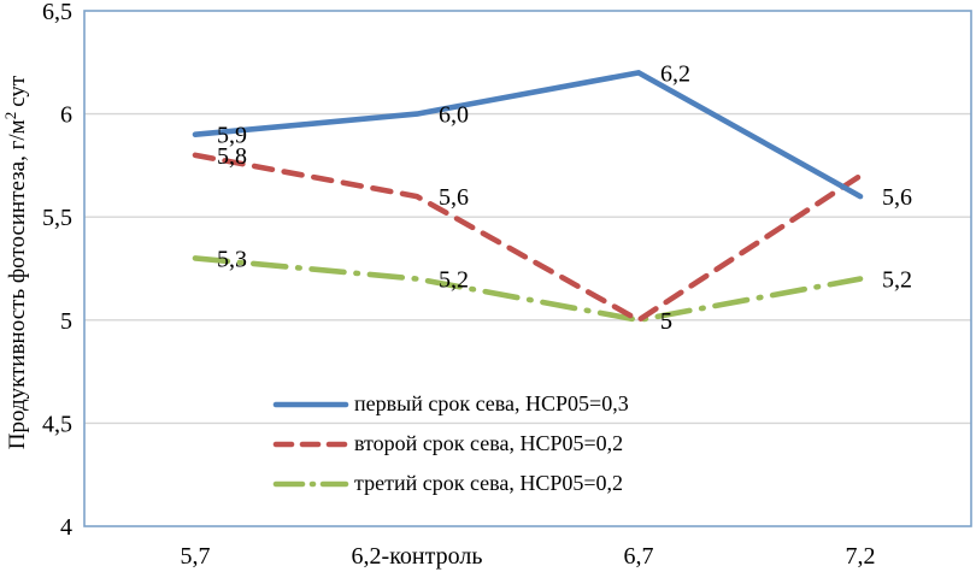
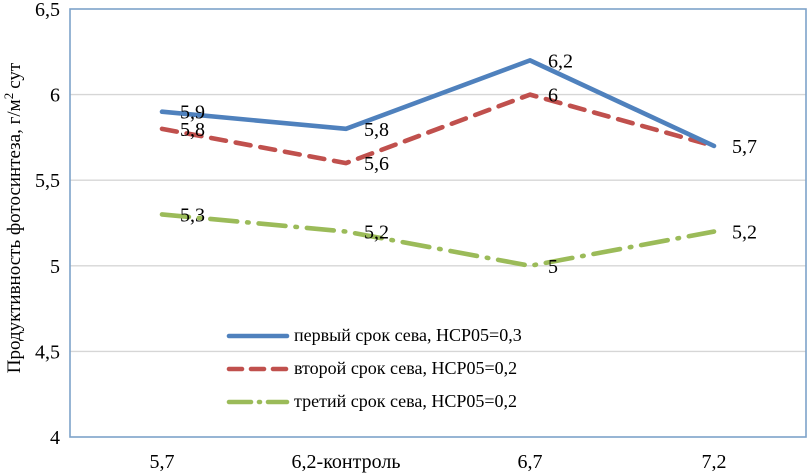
первый срок сева, НСР05=0,3/6,2-контроль: 6,0 -> 5,8
второй срок сева, НСР05=0,2/6,7: 5 -> 6
первый срок сева, НСР05=0,3/7,2: 5,6 -> 5,7
